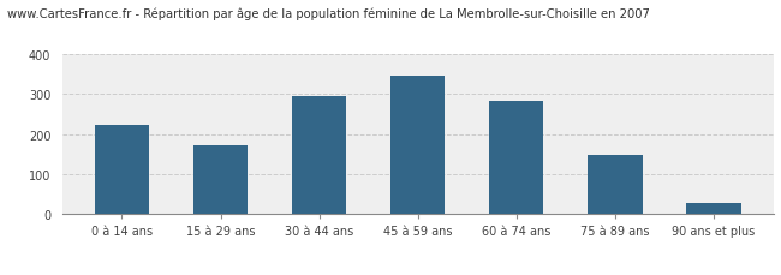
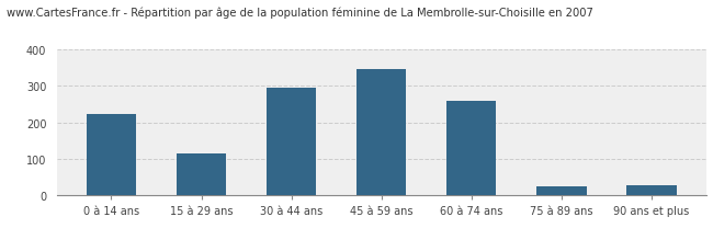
15 à 29 ans: 172 -> 115
60 à 74 ans: 283 -> 260
75 à 89 ans: 148 -> 25
